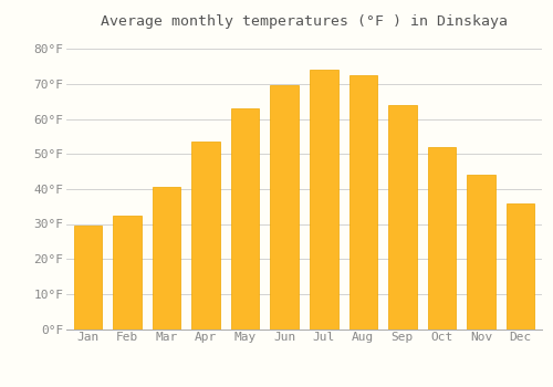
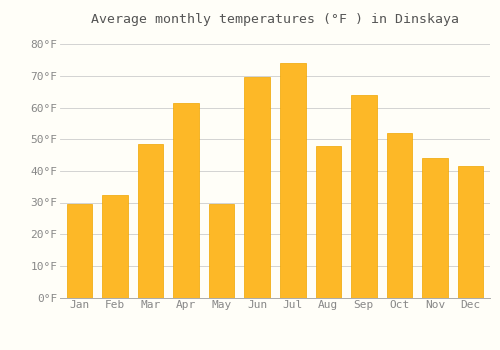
Mar: 40.5°F -> 48.5°F
Apr: 53.5°F -> 61.5°F
May: 63.0°F -> 29.5°F
Aug: 72.5°F -> 48.0°F
Dec: 36.0°F -> 41.5°F
